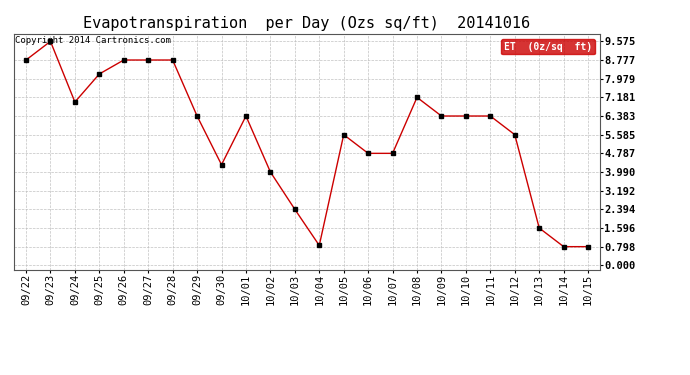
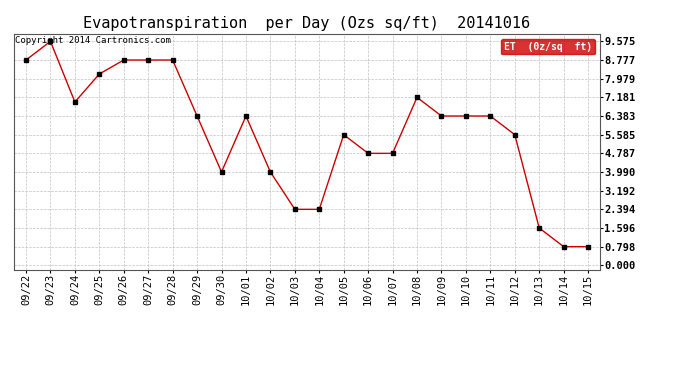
09/30: 4.30 -> 3.99
10/04: 0.85 -> 2.39
